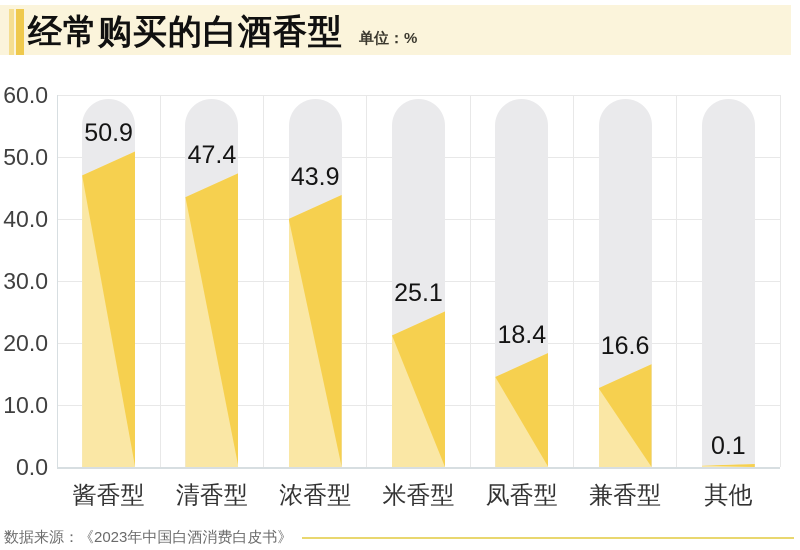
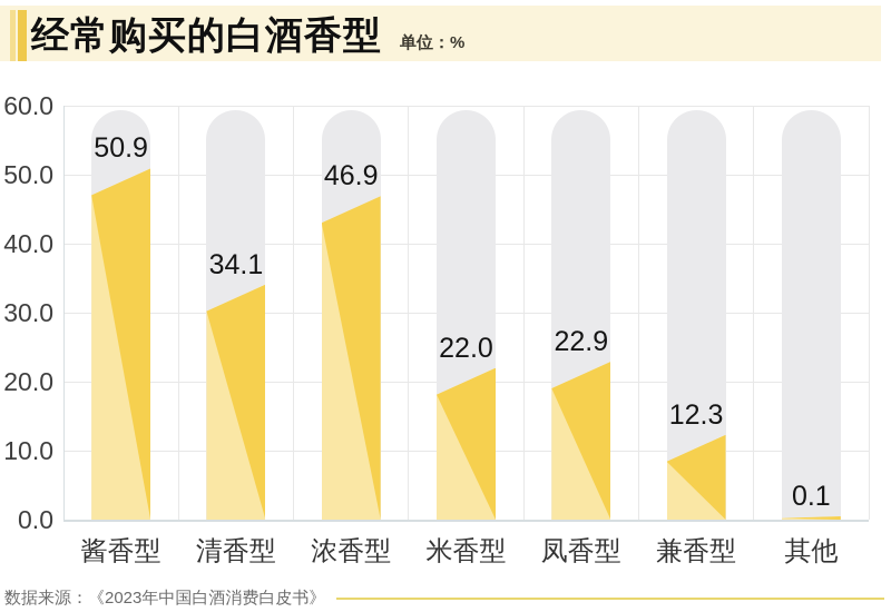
清香型: 47.4 -> 34.1
浓香型: 43.9 -> 46.9
米香型: 25.1 -> 22.0
凤香型: 18.4 -> 22.9
兼香型: 16.6 -> 12.3
